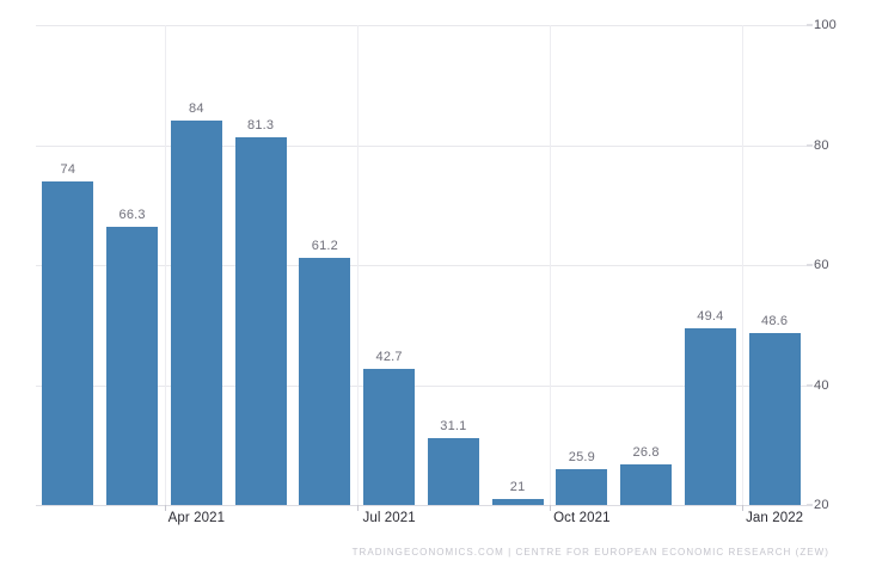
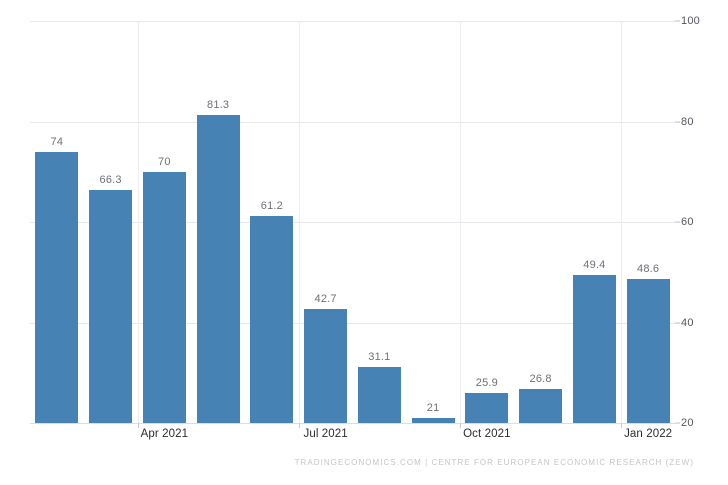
Apr 2021: 84 -> 70
